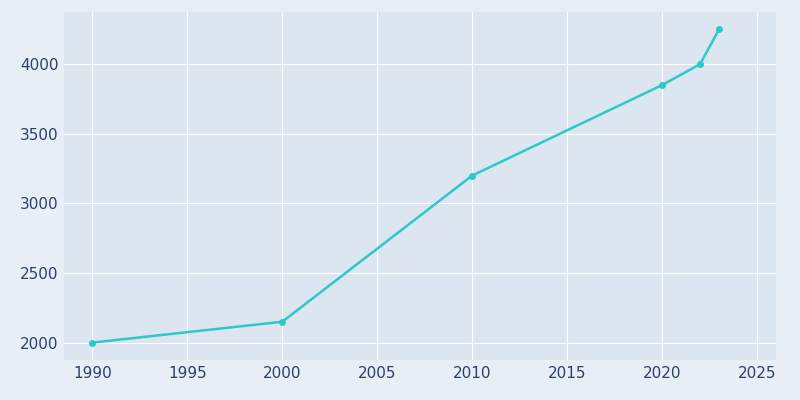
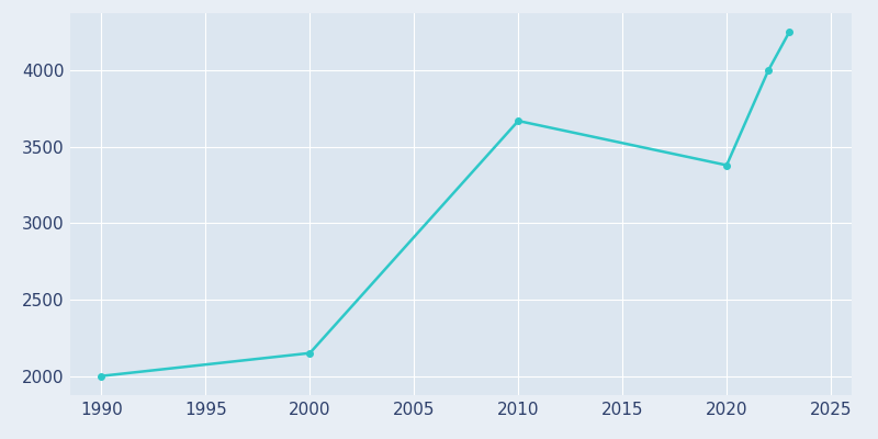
2010: 3200 -> 3670
2020: 3850 -> 3380
